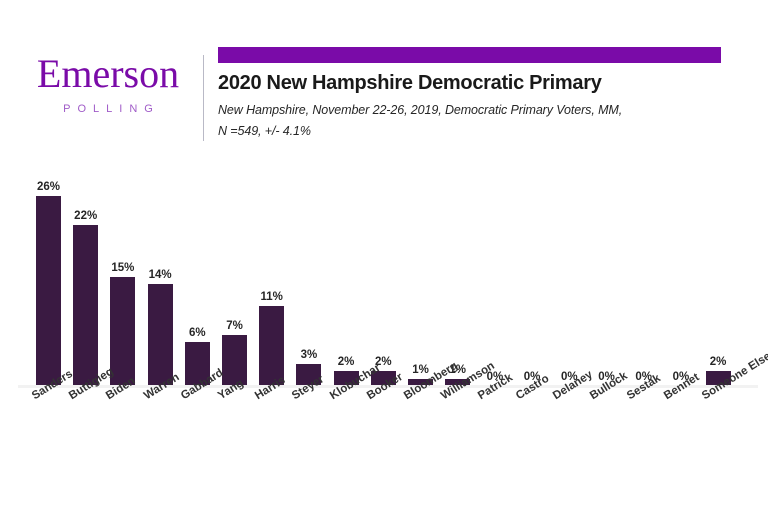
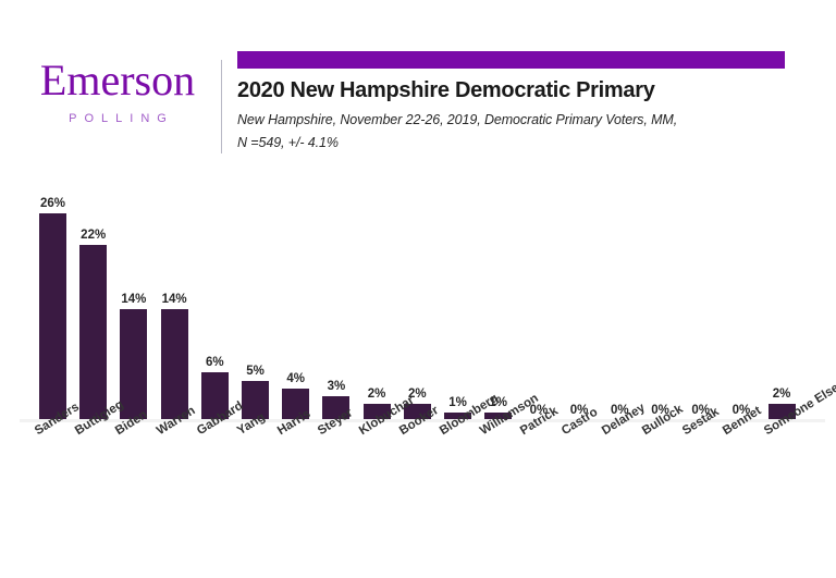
Biden: 15% -> 14%
Yang: 7% -> 5%
Harris: 11% -> 4%
